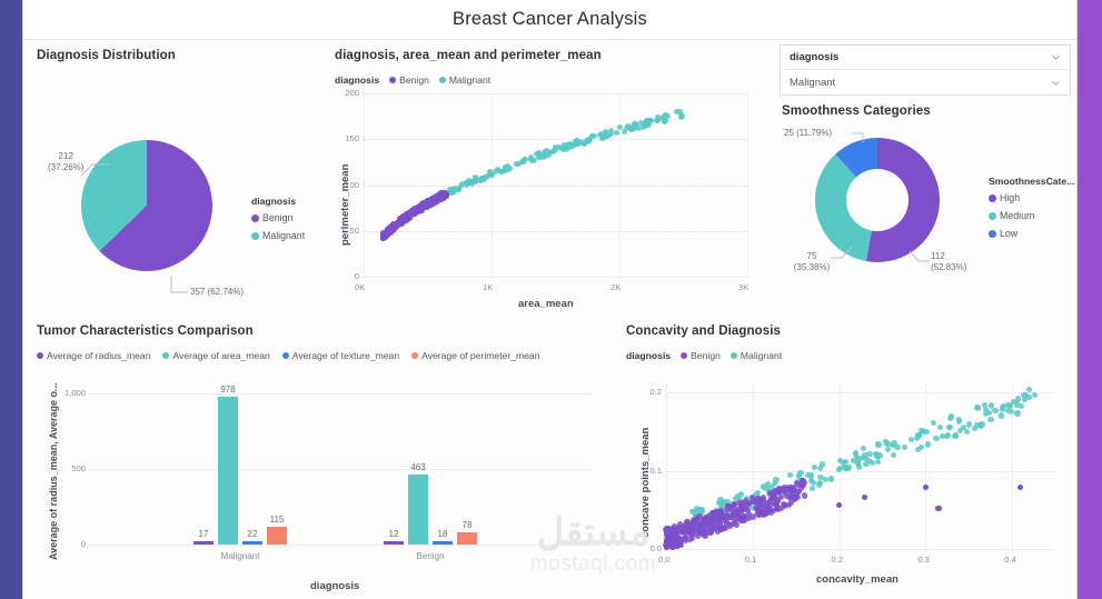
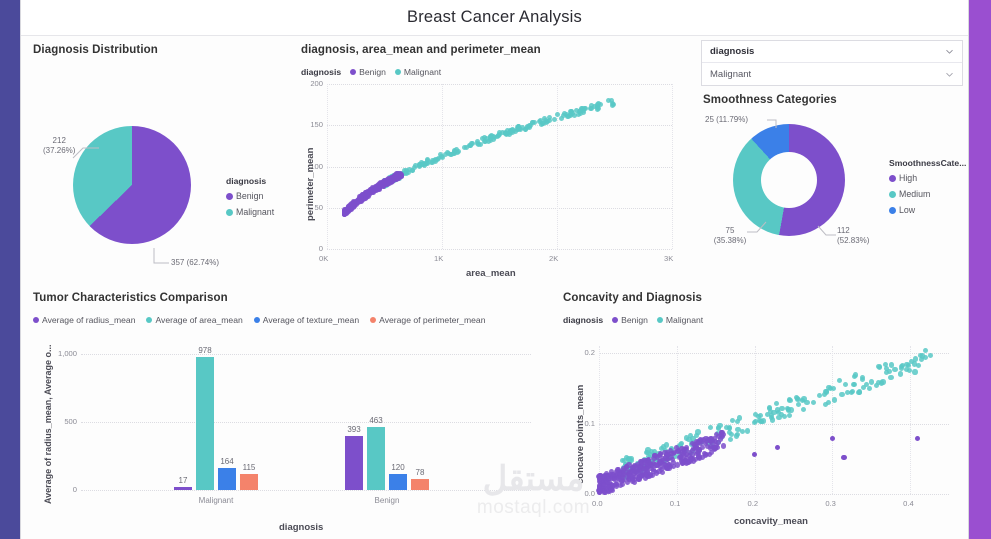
Tumor Characteristics Comparison/Average of texture_mean/Malignant: 22 -> 164
Tumor Characteristics Comparison/Average of radius_mean/Benign: 12 -> 393
Tumor Characteristics Comparison/Average of texture_mean/Benign: 18 -> 120
